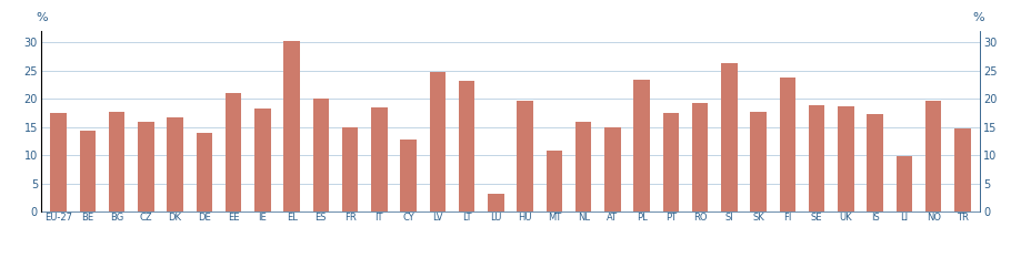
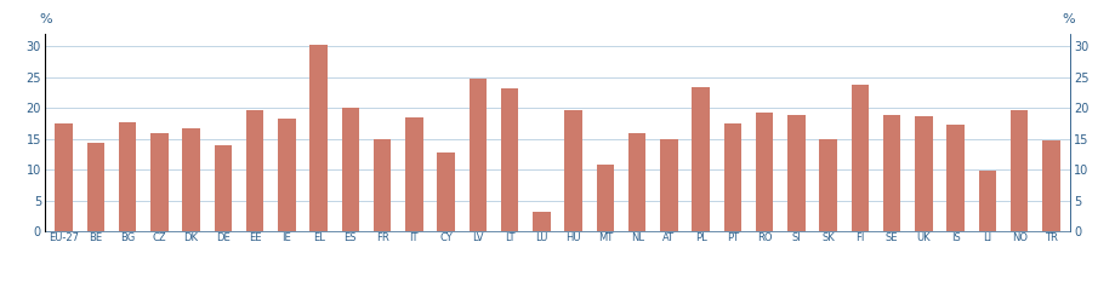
EE: 21.0 -> 19.6
SI: 26.3 -> 18.8
SK: 17.7 -> 15.0
